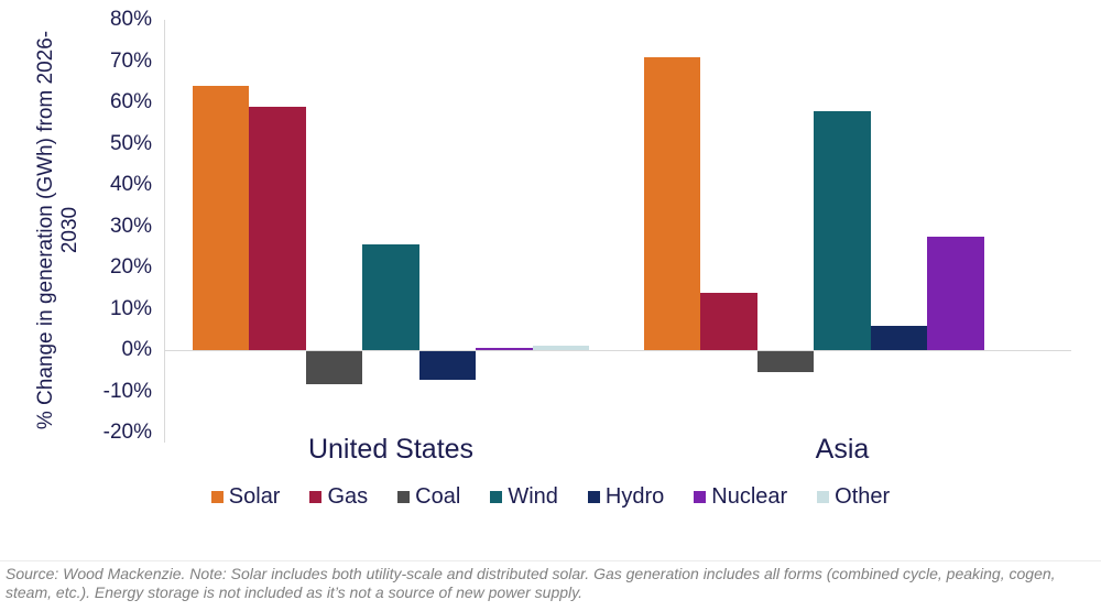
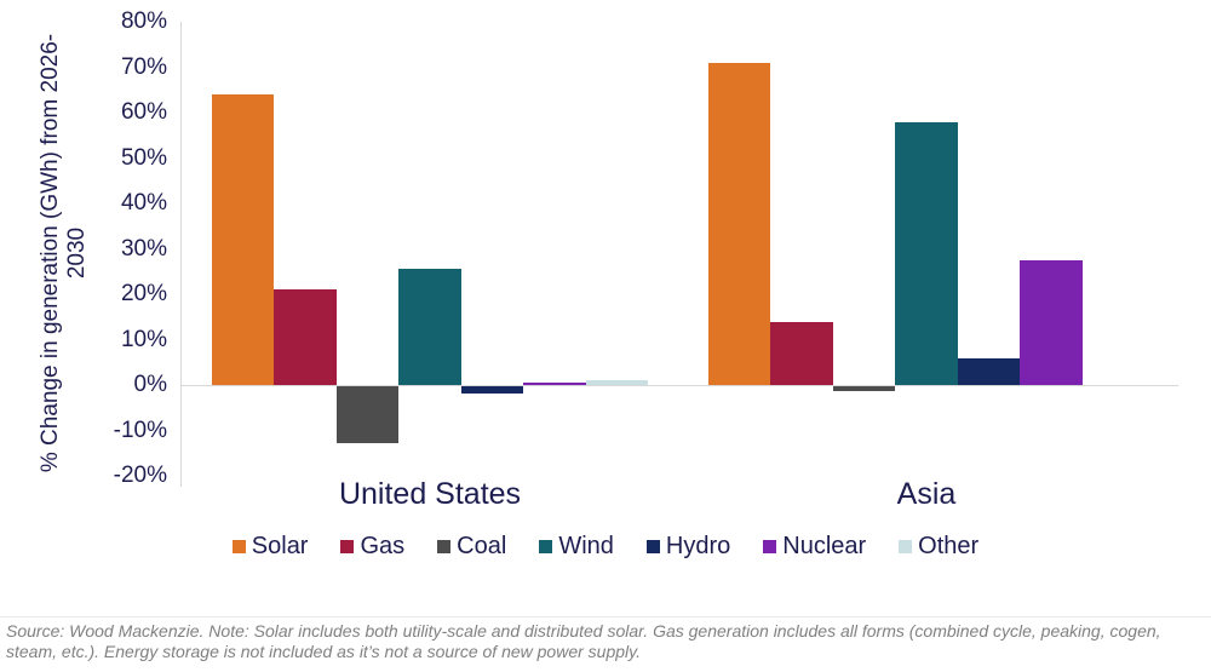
Gas/United States: 59% -> 21%
Coal/United States: -8% -> -12%
Hydro/United States: -7% -> -2%
Coal/Asia: -5% -> -1%
